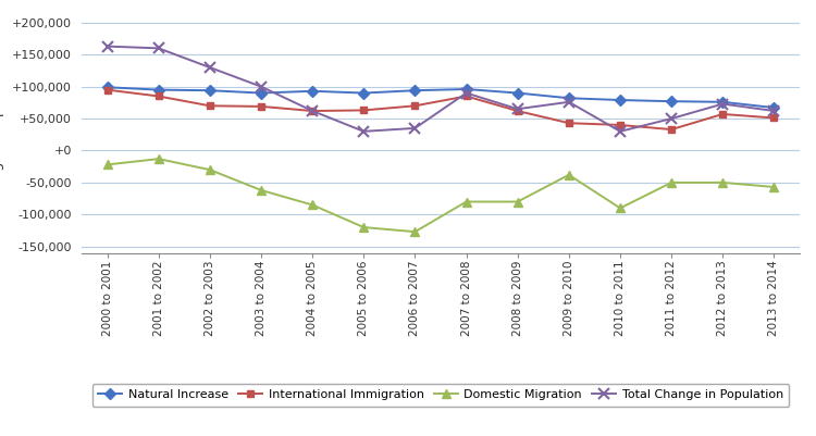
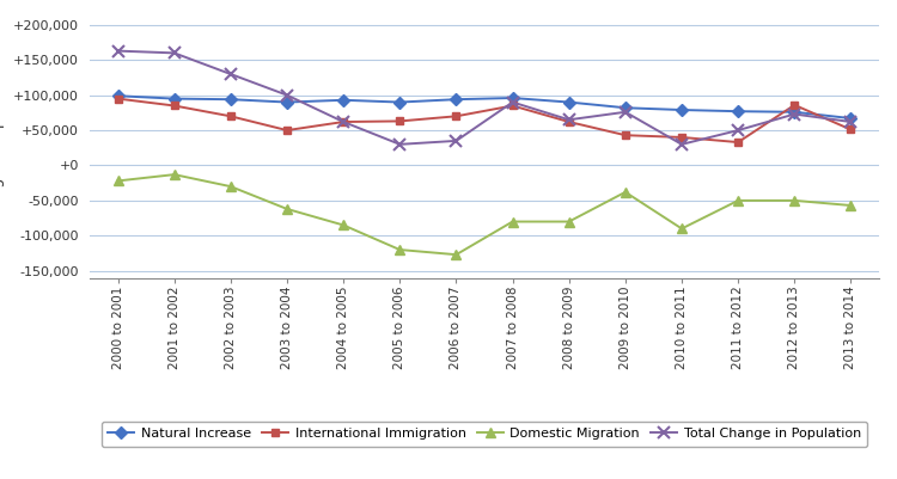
International Immigration/2003 to 2004: 69,000 -> 50,000
International Immigration/2012 to 2013: 57,000 -> 86,000
